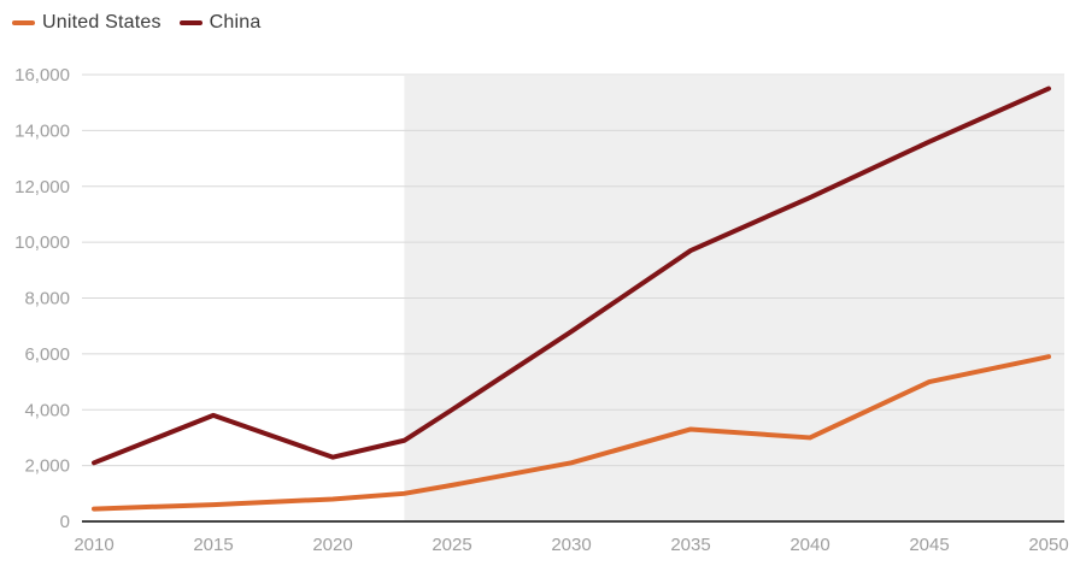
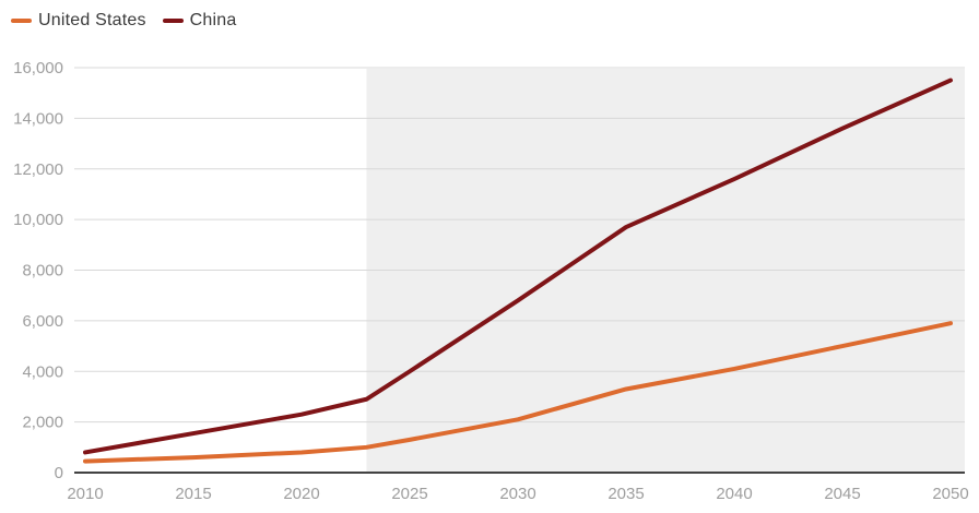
China/2010: 2100 -> 800
China/2015: 3800 -> 1600
United States/2040: 3000 -> 4100
